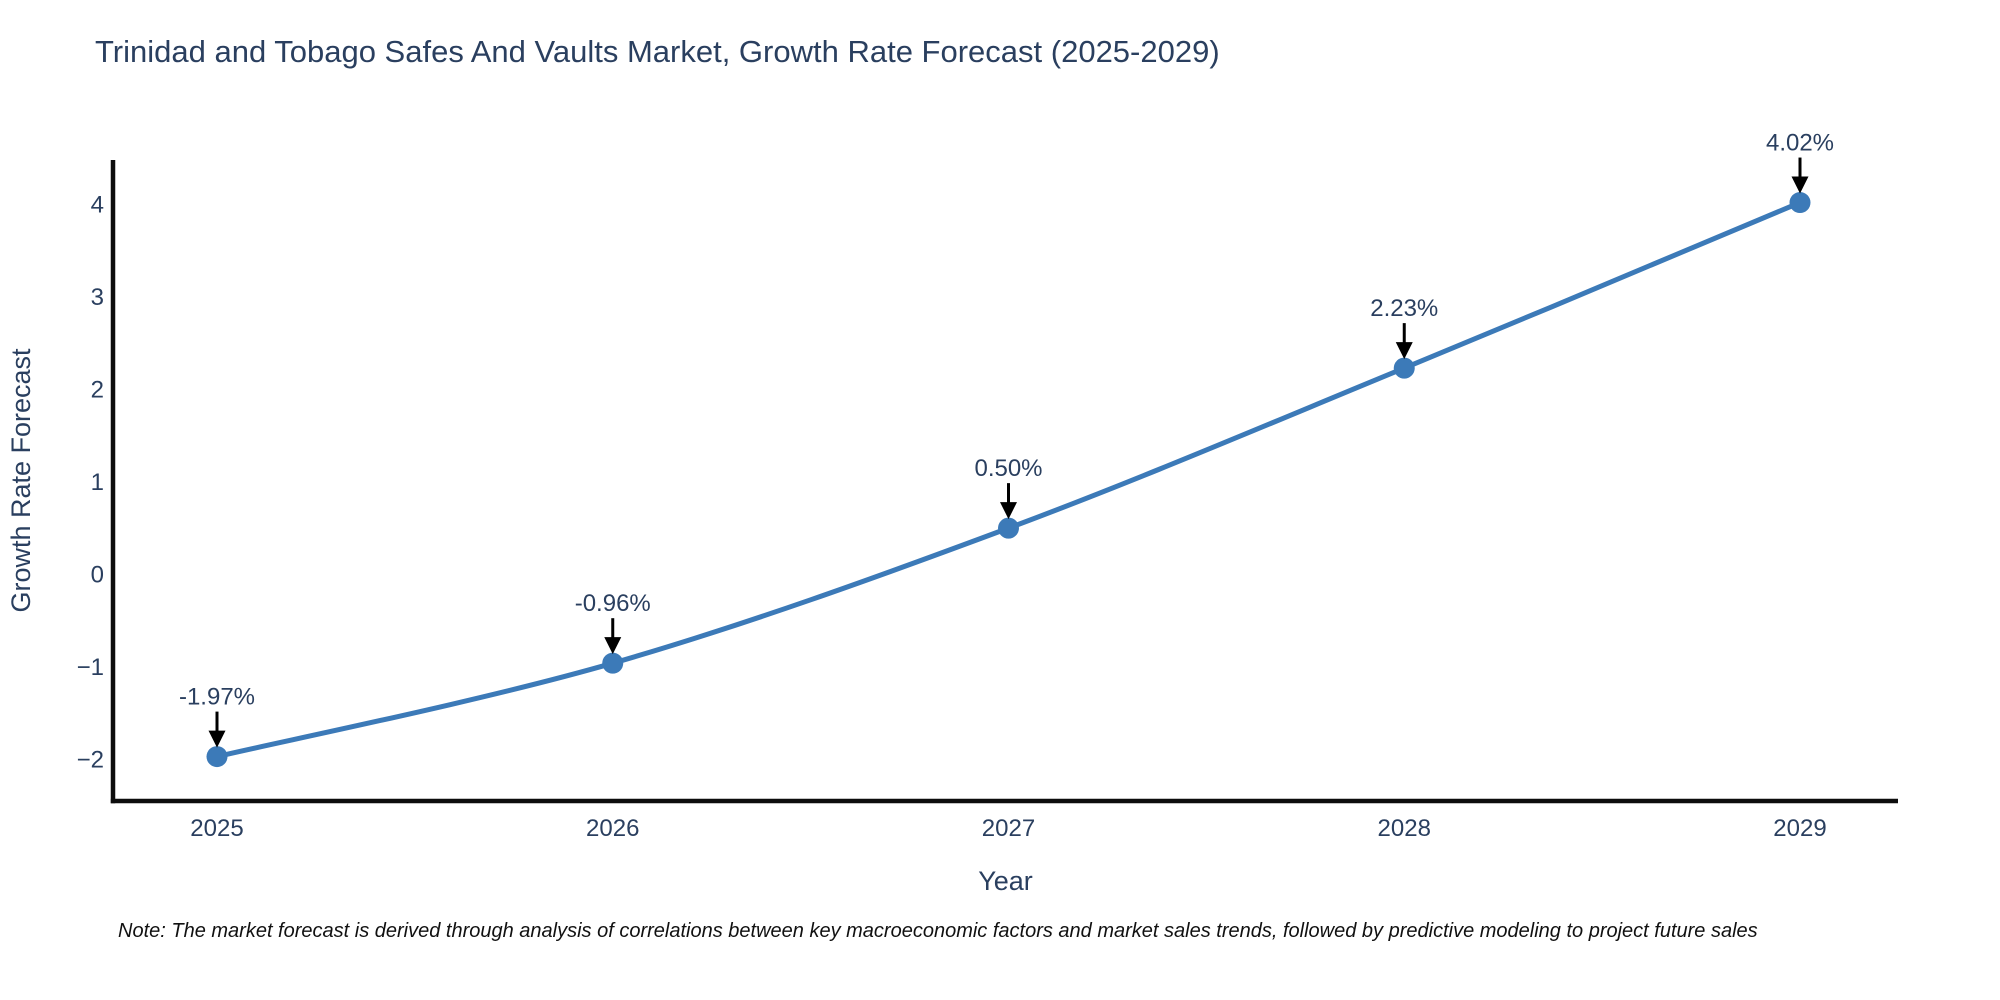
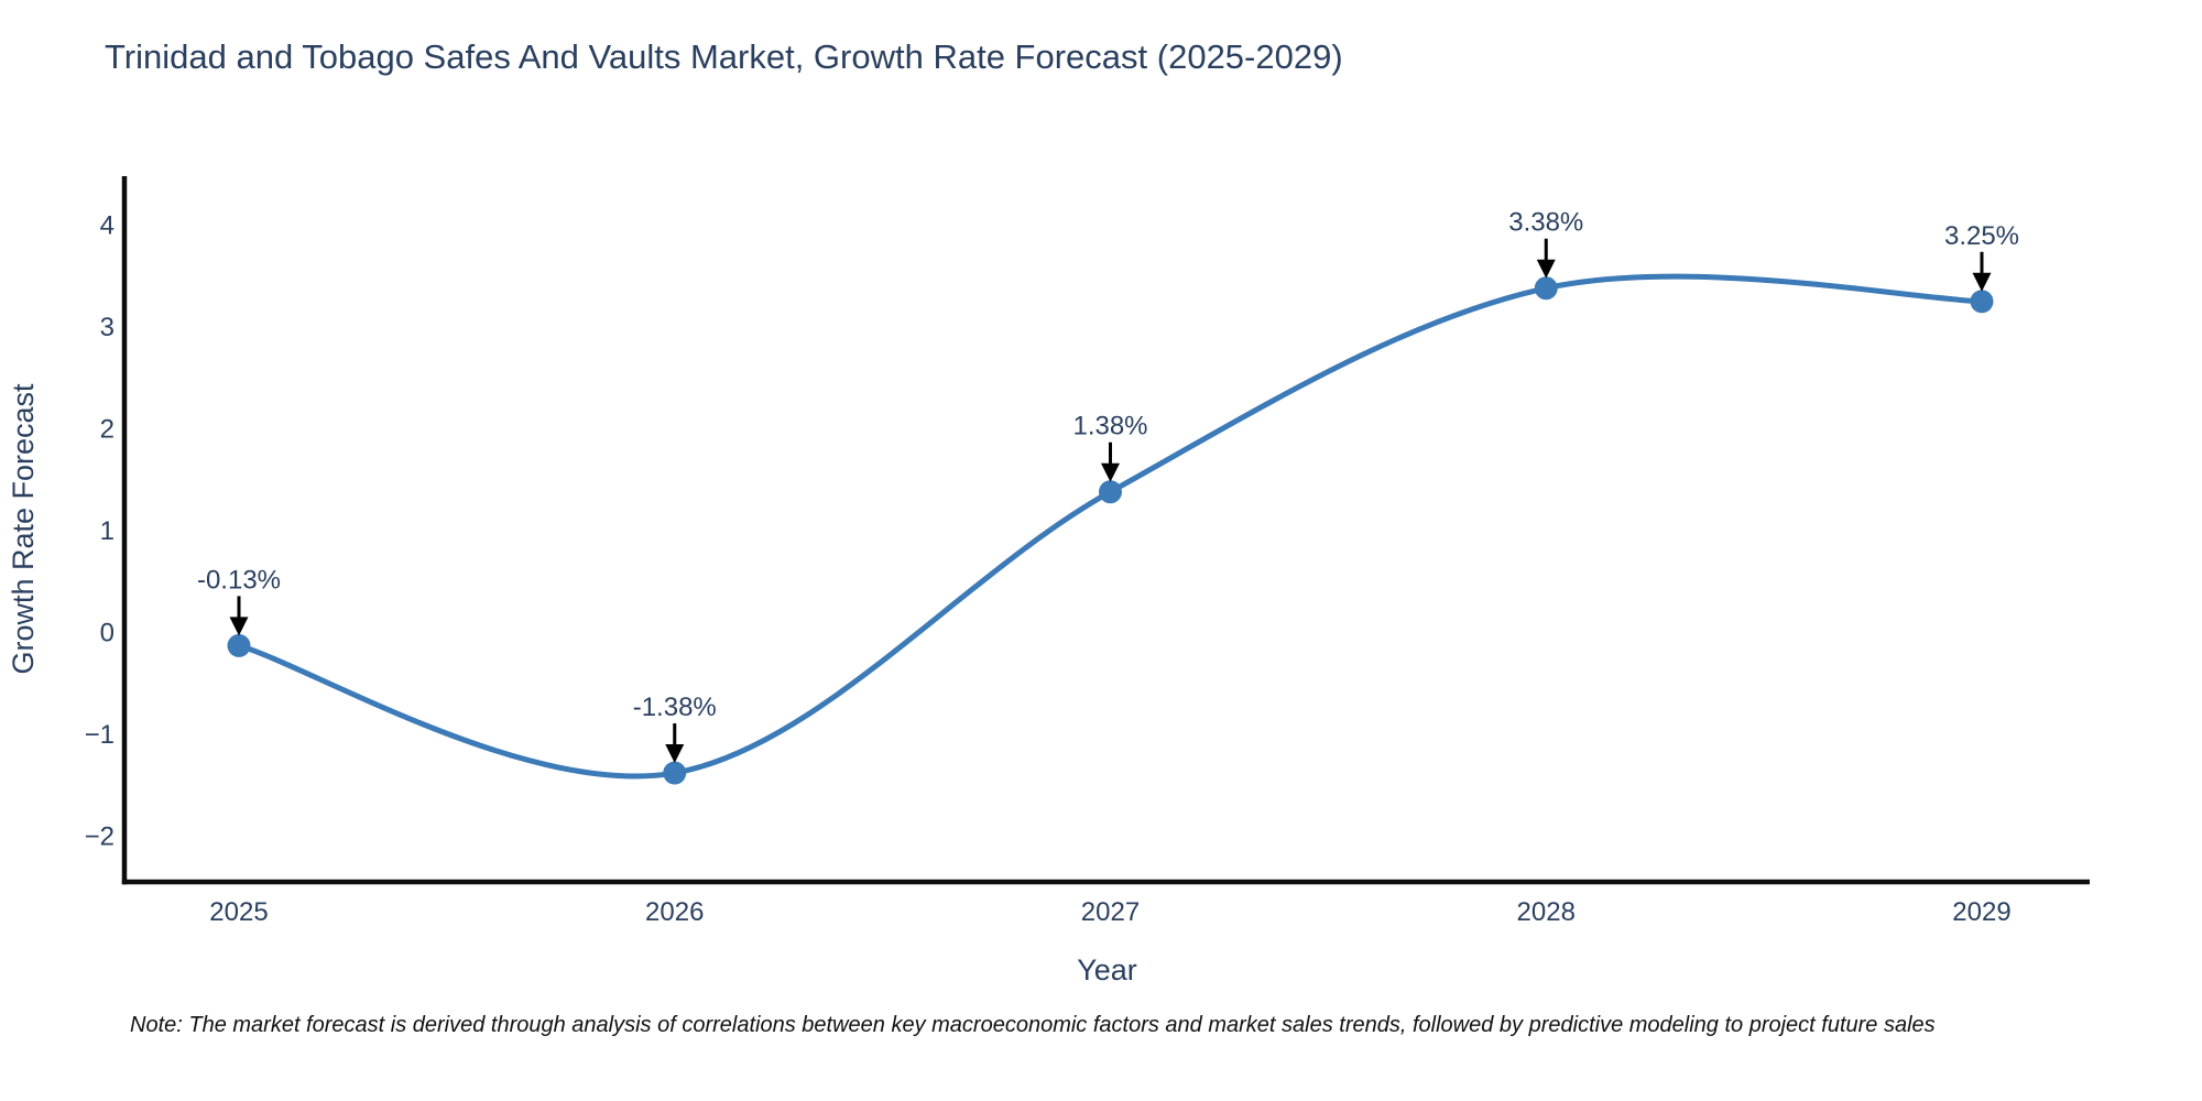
2025: -1.97% -> -0.13%
2026: -0.96% -> -1.38%
2027: 0.50% -> 1.38%
2028: 2.23% -> 3.38%
2029: 4.02% -> 3.25%
